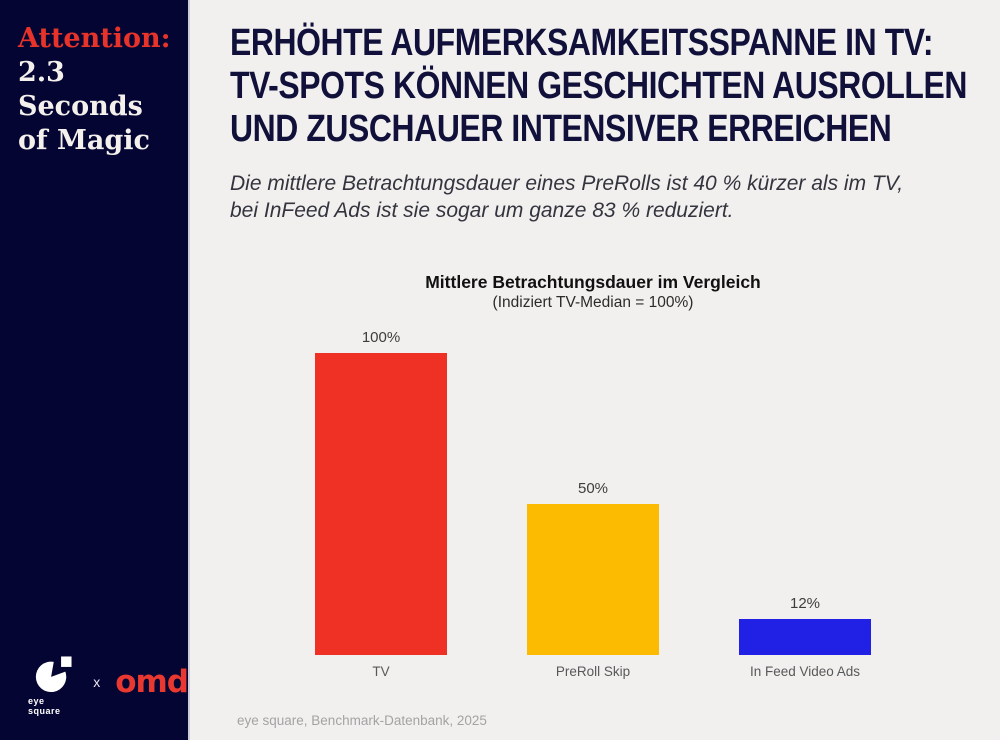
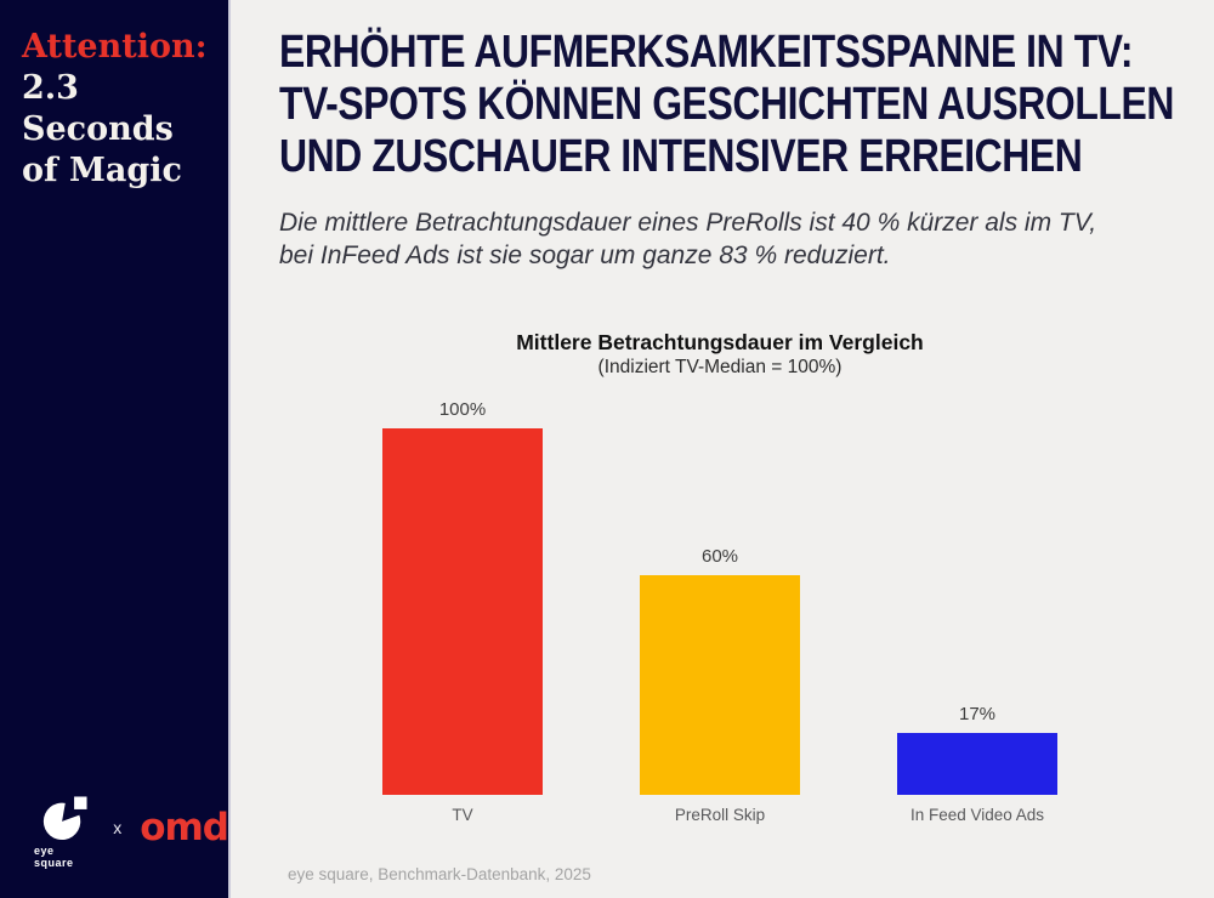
PreRoll Skip: 50% -> 60%
In Feed Video Ads: 12% -> 17%
